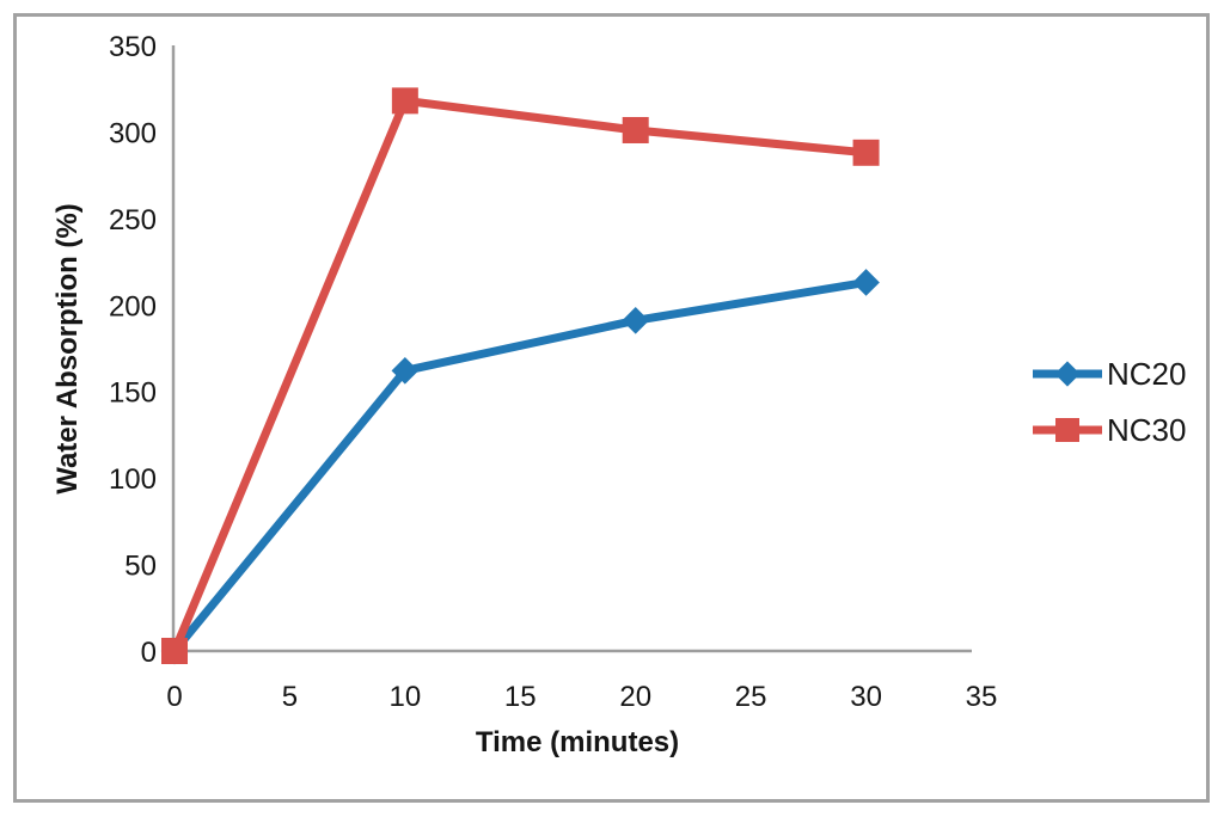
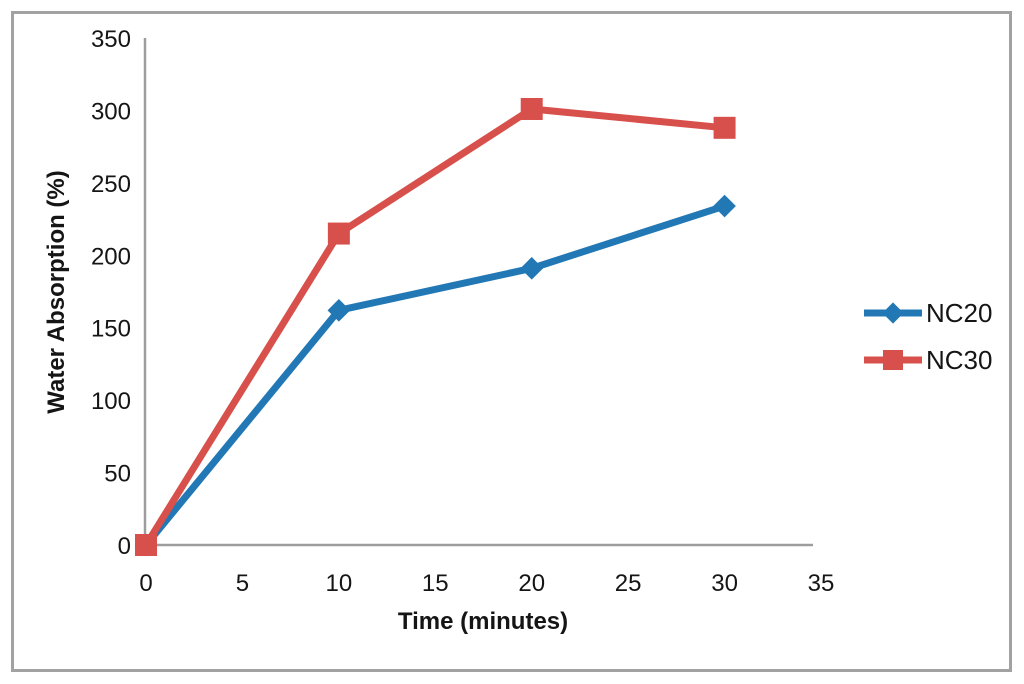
NC30/10: 318 -> 215
NC20/30: 213 -> 234
